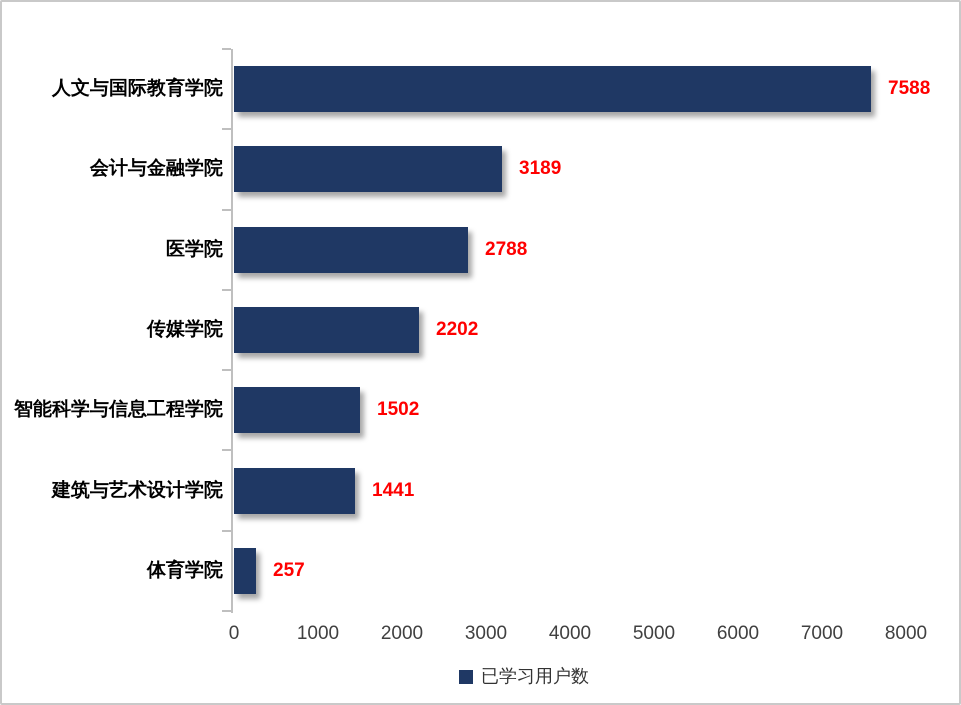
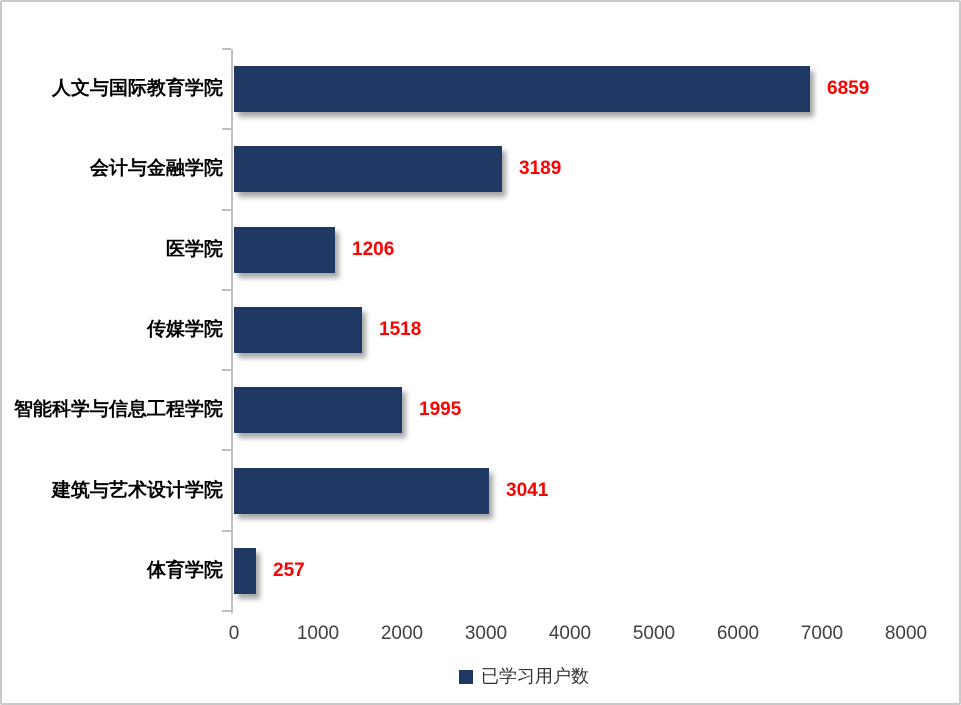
人文与国际教育学院: 7588 -> 6859
医学院: 2788 -> 1206
传媒学院: 2202 -> 1518
智能科学与信息工程学院: 1502 -> 1995
建筑与艺术设计学院: 1441 -> 3041
